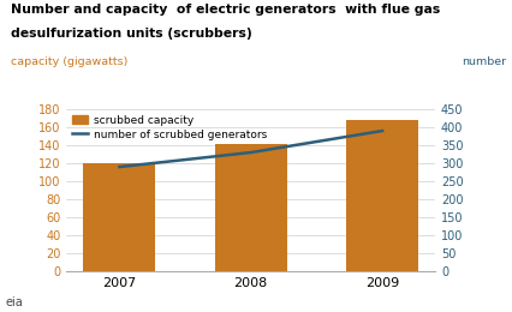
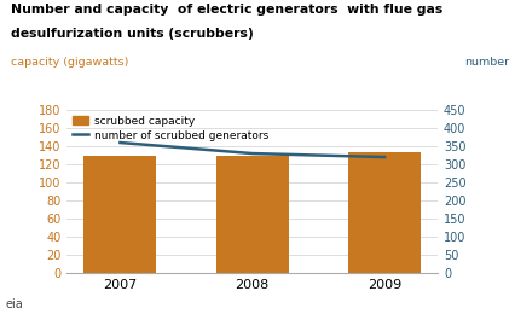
scrubbed capacity/2007: 120 -> 130
number of scrubbed generators/2007: 290 -> 360
scrubbed capacity/2008: 141 -> 130
scrubbed capacity/2009: 168 -> 134
number of scrubbed generators/2009: 390 -> 320
